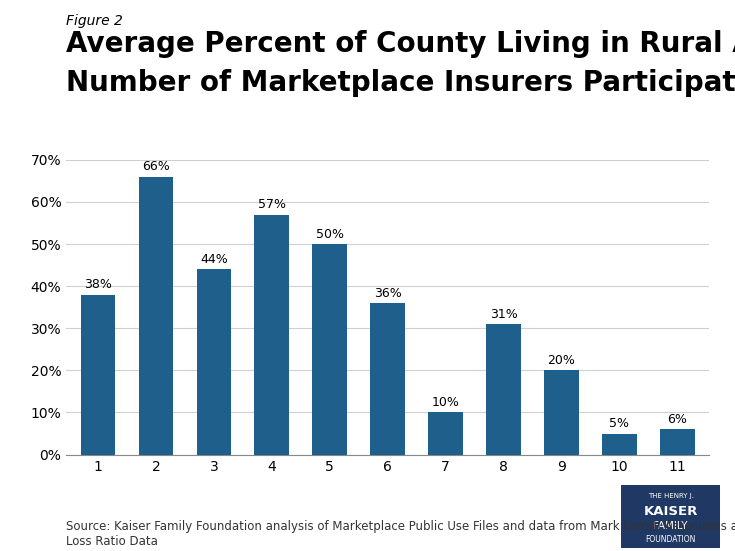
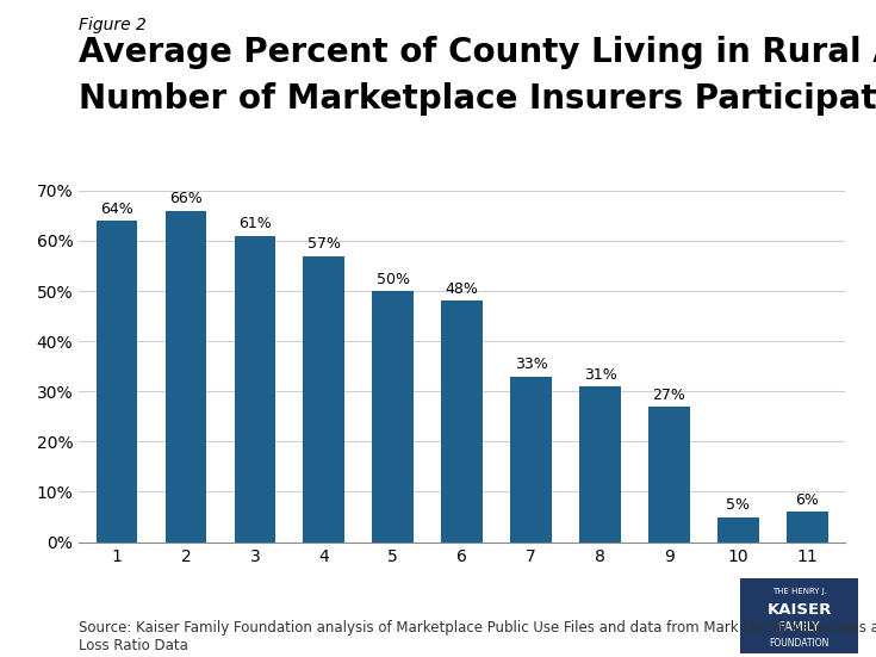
1: 38% -> 64%
3: 44% -> 61%
6: 36% -> 48%
7: 10% -> 33%
9: 20% -> 27%
